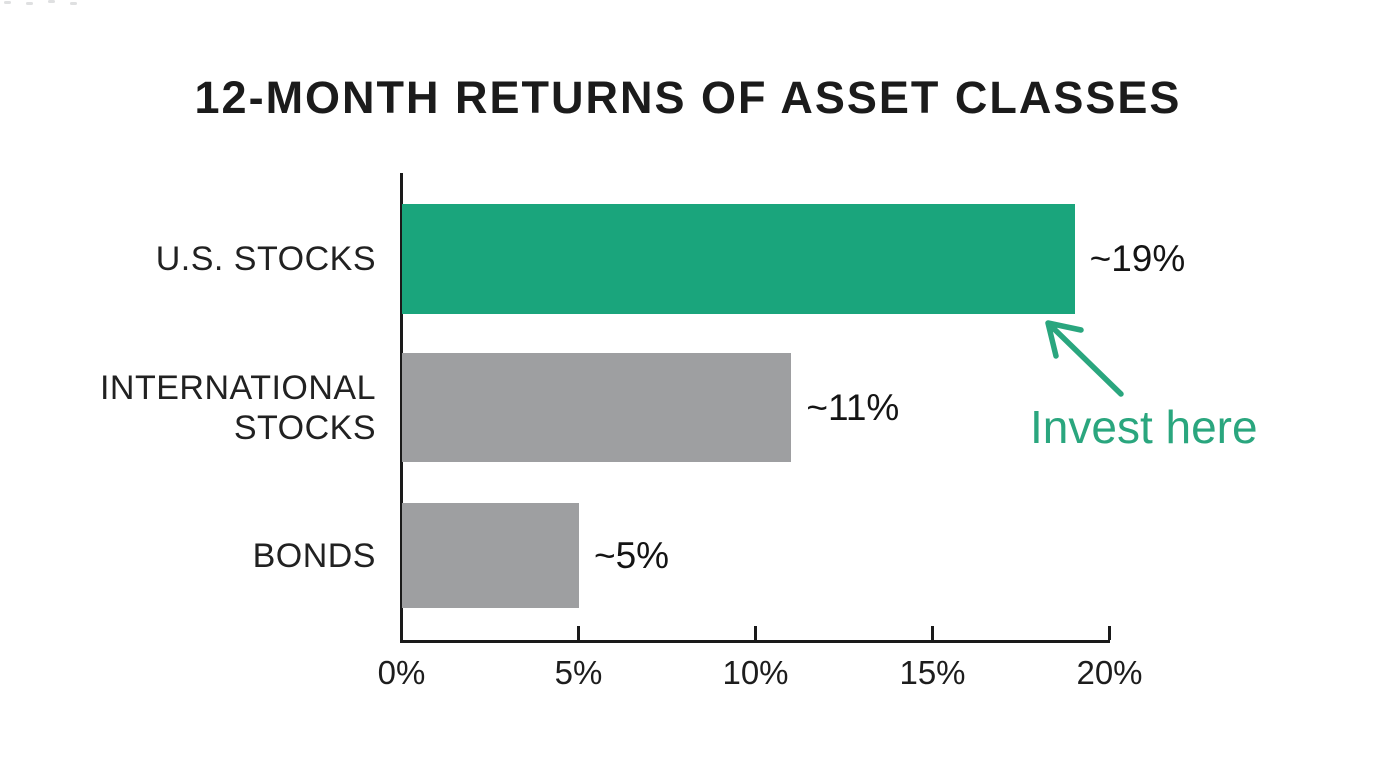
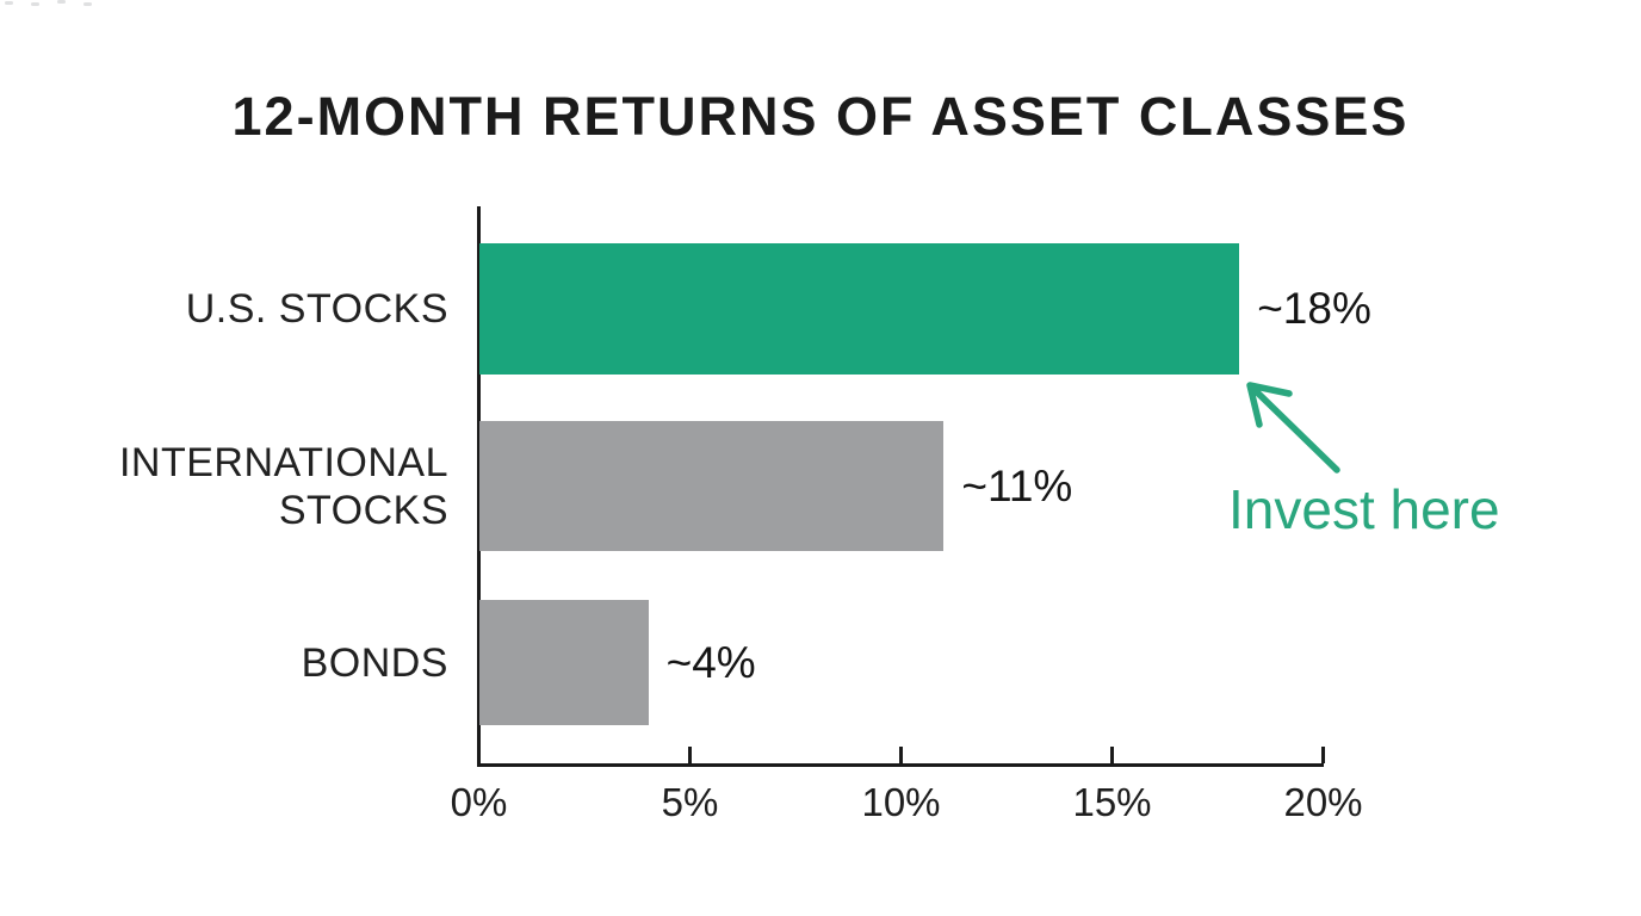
U.S. STOCKS: 19 -> 18
BONDS: 5 -> 4
